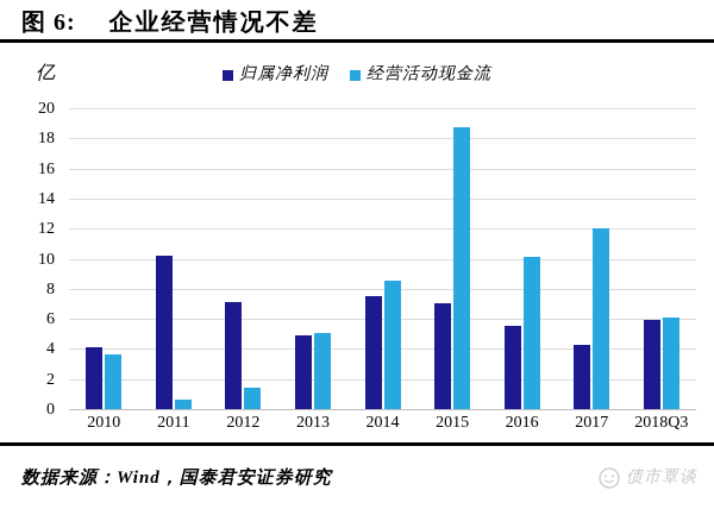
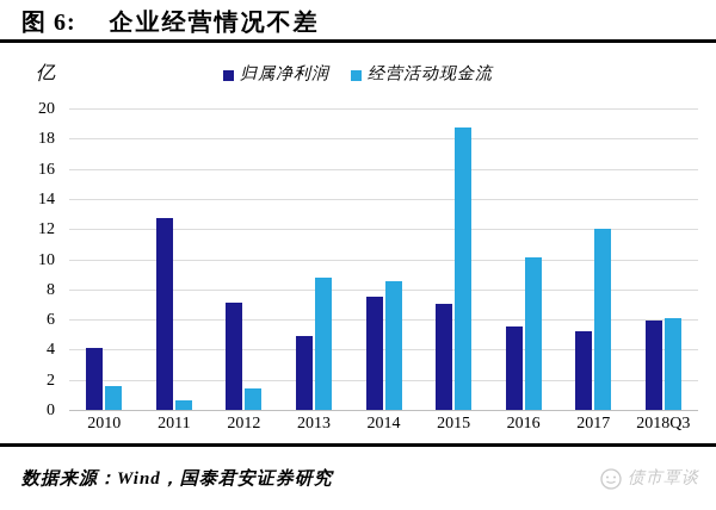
经营活动现金流/2010: 3.6 -> 1.6
归属净利润/2011: 10.2 -> 12.7
经营活动现金流/2013: 5.1 -> 8.8
归属净利润/2017: 4.3 -> 5.2
